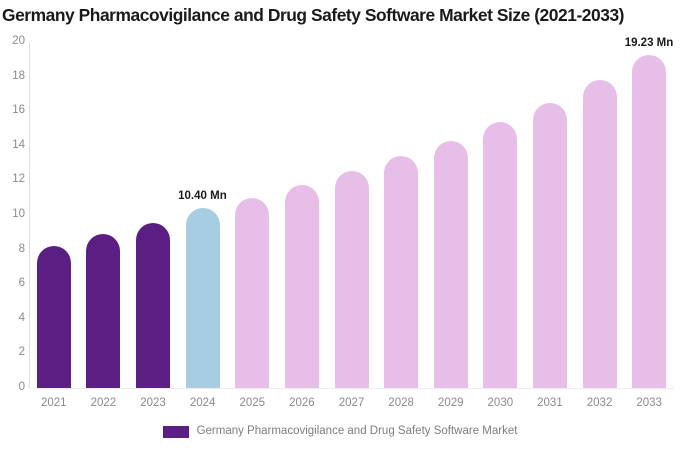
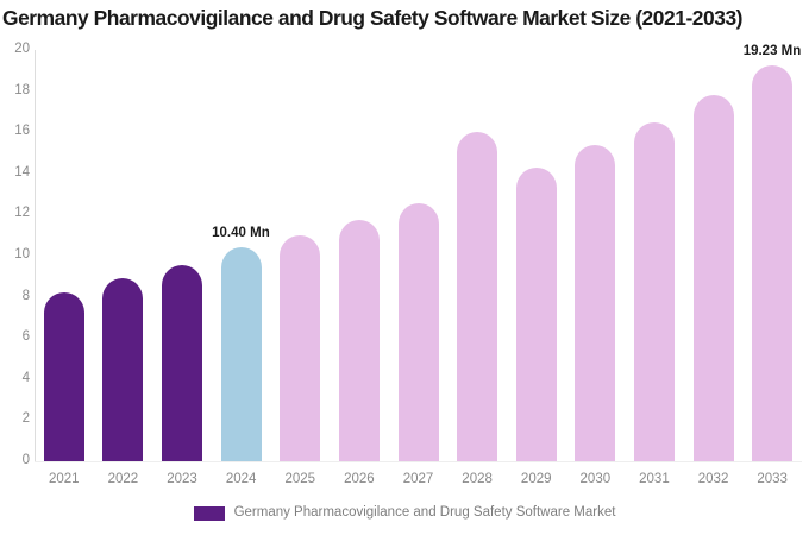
2028: 13.4 -> 16.0
